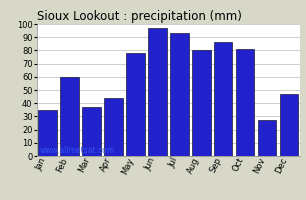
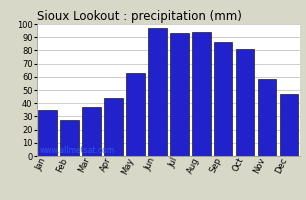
Feb: 60 -> 27
May: 78 -> 63
Aug: 80 -> 94
Nov: 27 -> 58
